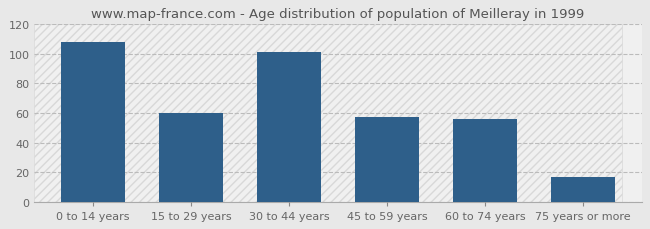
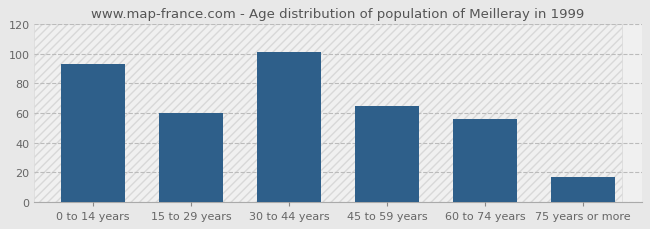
0 to 14 years: 108 -> 93
45 to 59 years: 57 -> 65
